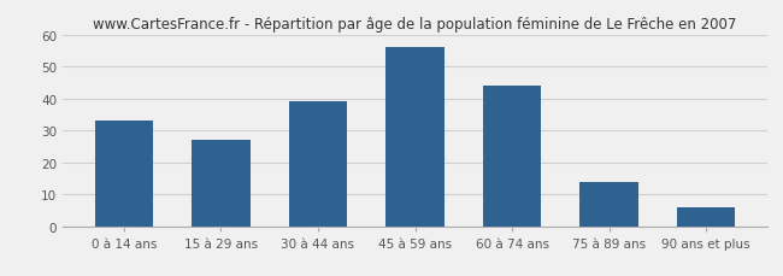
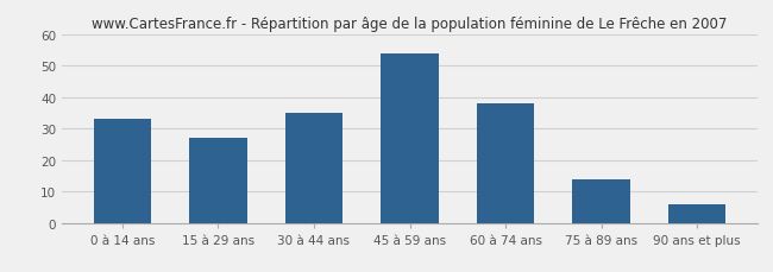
30 à 44 ans: 39 -> 35
45 à 59 ans: 56 -> 54
60 à 74 ans: 44 -> 38
